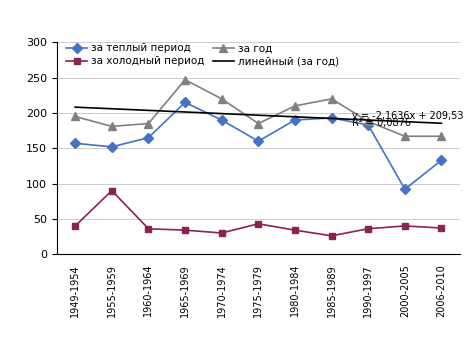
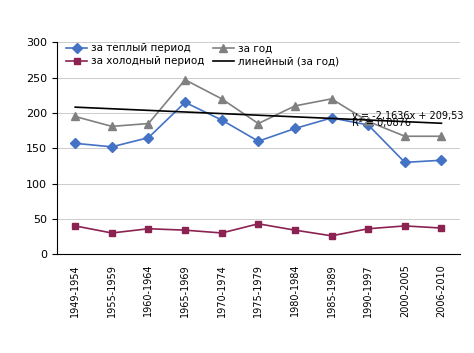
за холодный период/1955-1959: 90 -> 30
за теплый период/1980-1984: 190 -> 178
за теплый период/2000-2005: 92 -> 130
